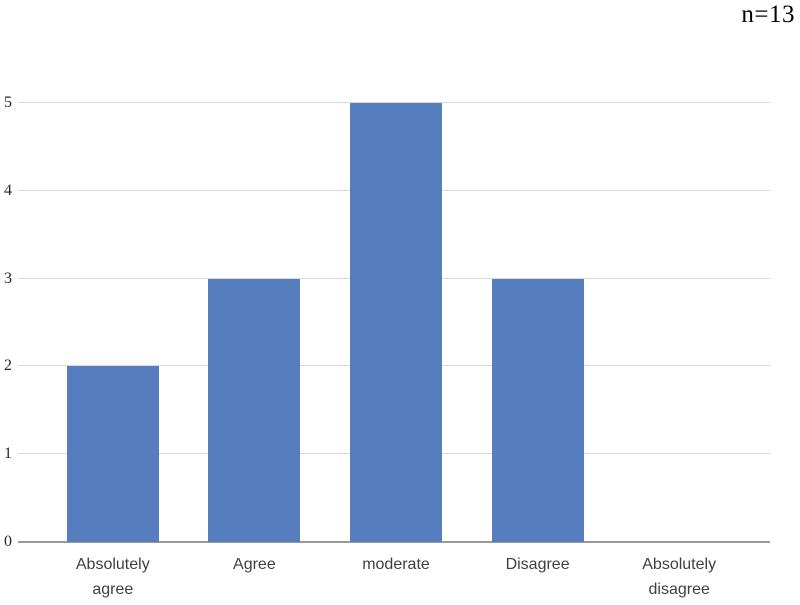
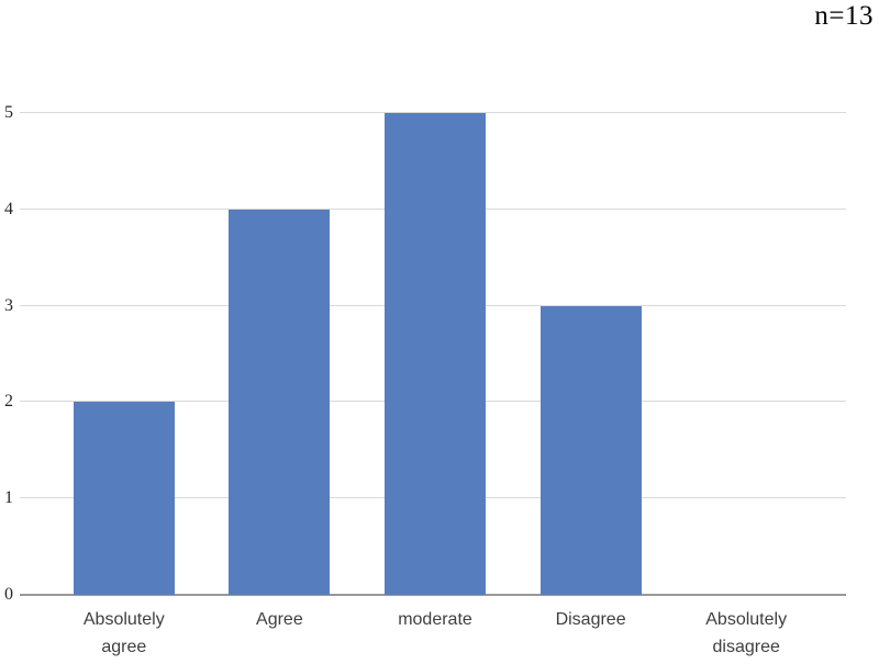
Agree: 3 -> 4
